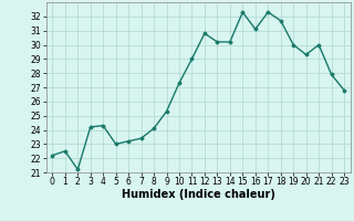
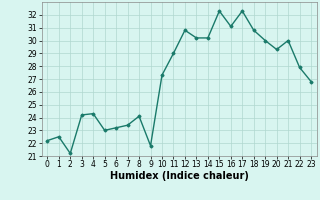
9: 25.3 -> 21.8
18: 31.7 -> 30.8
